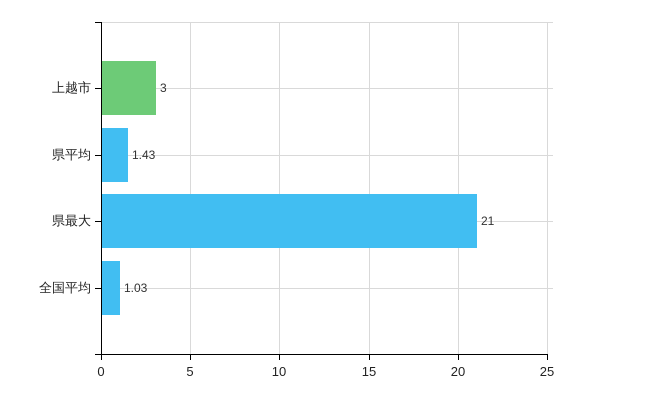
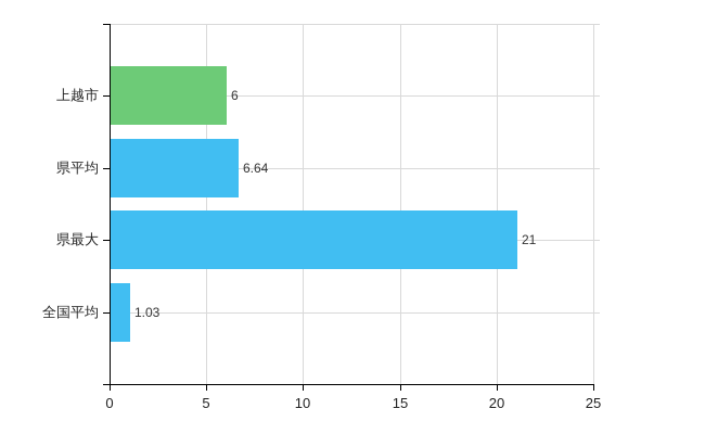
上越市: 3 -> 6
県平均: 1.43 -> 6.64
